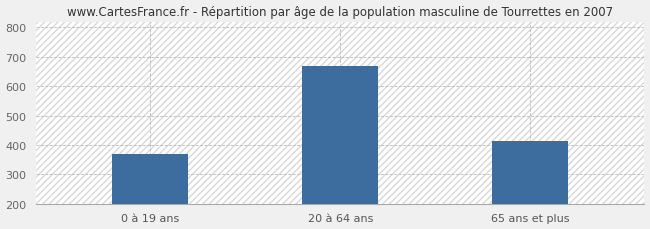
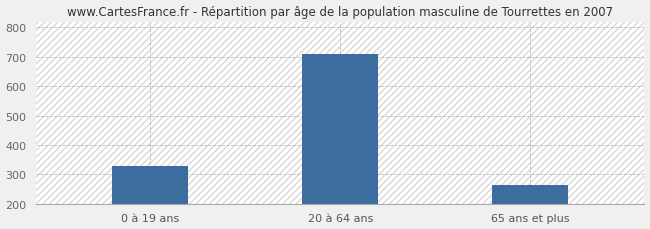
0 à 19 ans: 370 -> 330
20 à 64 ans: 670 -> 710
65 ans et plus: 415 -> 265
